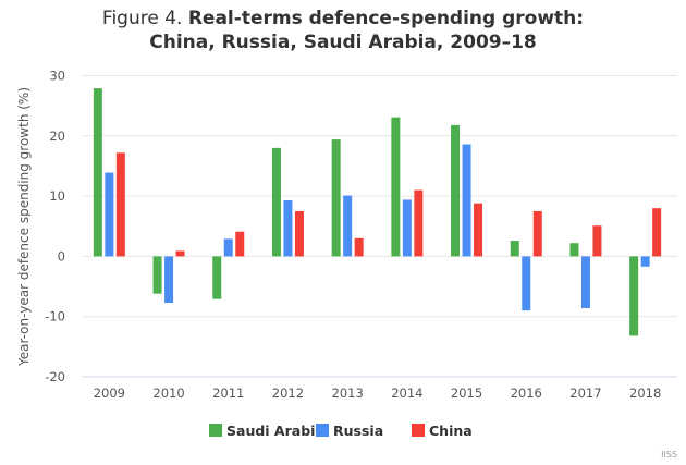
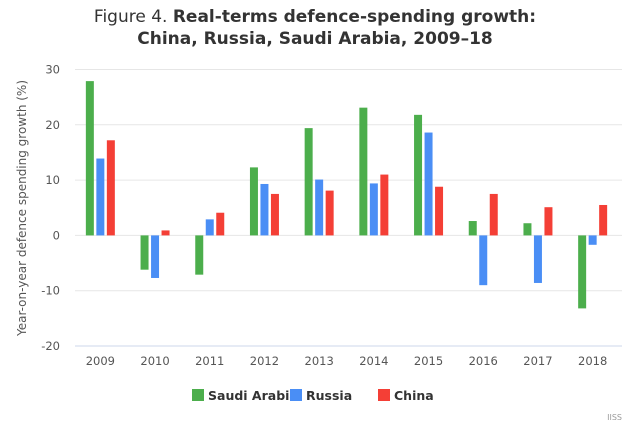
Saudi Arabia/2012: 18 -> 12
China/2013: 3 -> 8
China/2018: 8 -> 6
